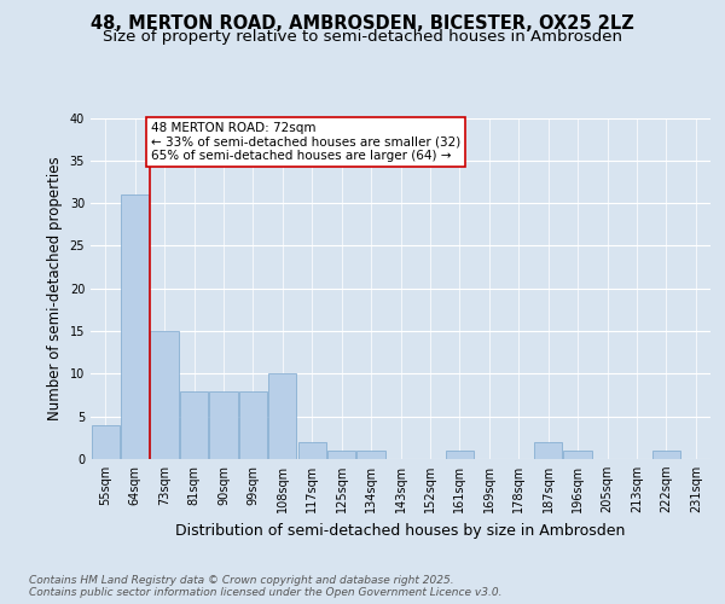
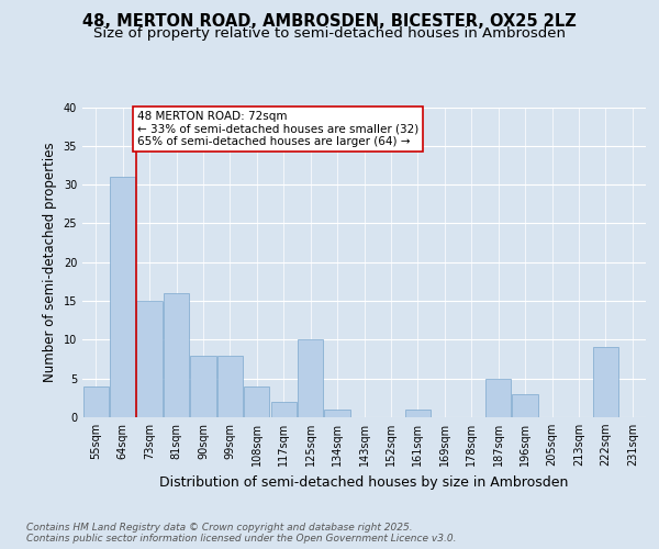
81sqm: 8 -> 16
108sqm: 10 -> 4
125sqm: 1 -> 10
187sqm: 2 -> 5
196sqm: 1 -> 3
222sqm: 1 -> 9
